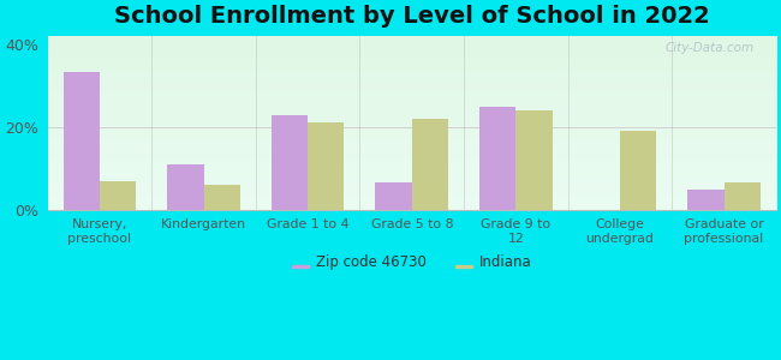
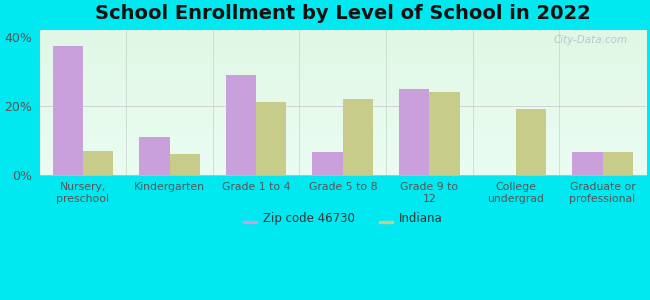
Zip code 46730/Nursery, preschool: 33.5% -> 37.5%
Zip code 46730/Grade 1 to 4: 23.0% -> 29.0%
Zip code 46730/Graduate or professional: 5.0% -> 6.5%
